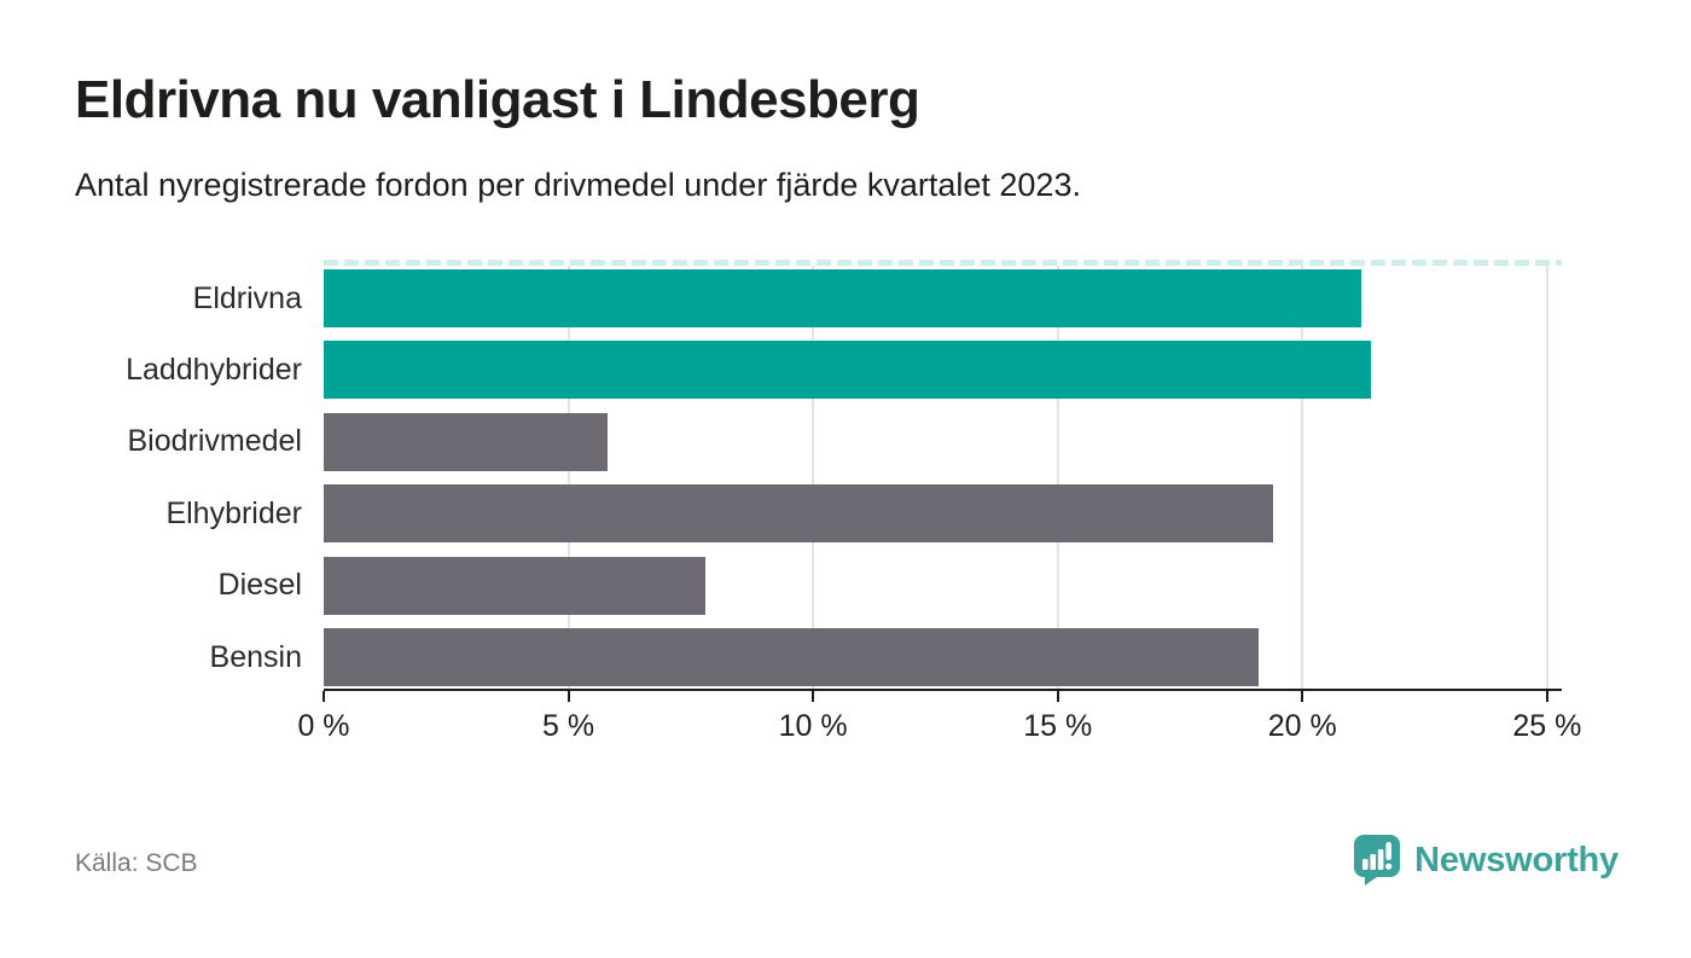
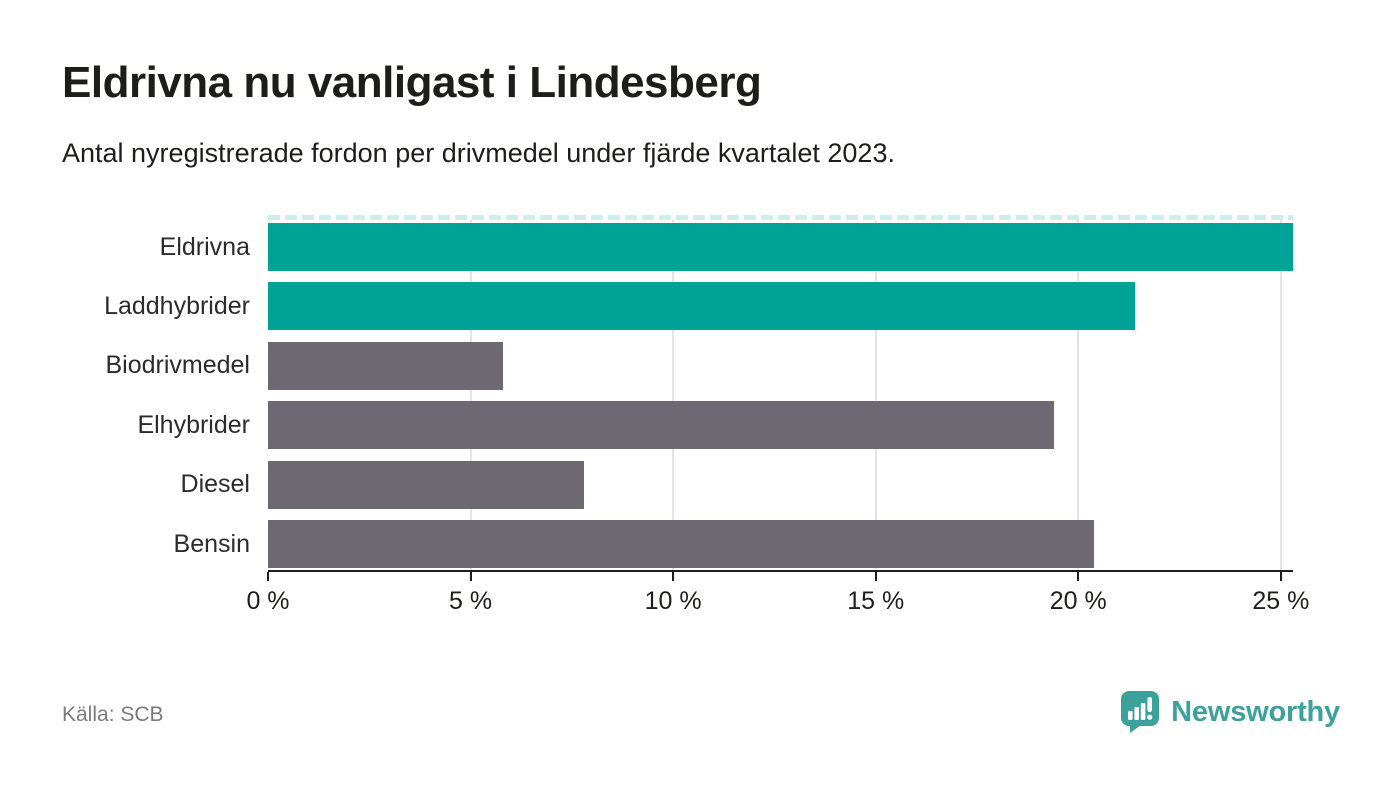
Eldrivna: 21.2% -> 25.3%
Bensin: 19.1% -> 20.4%
